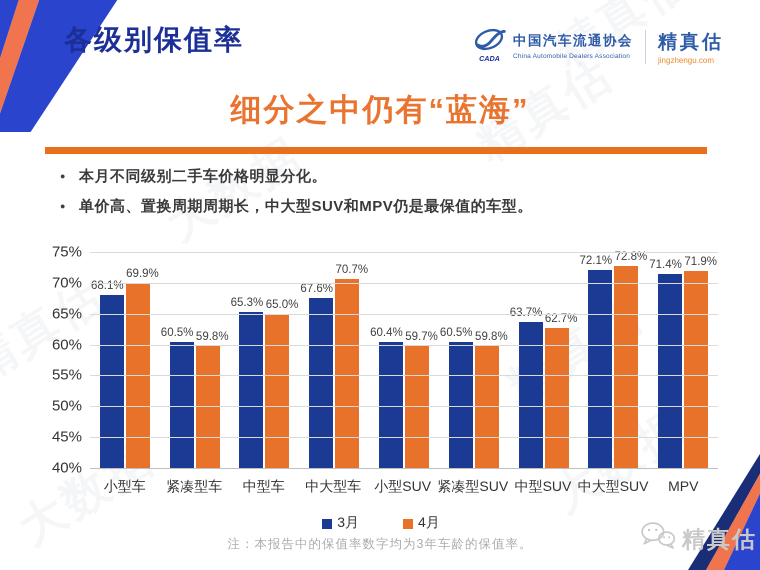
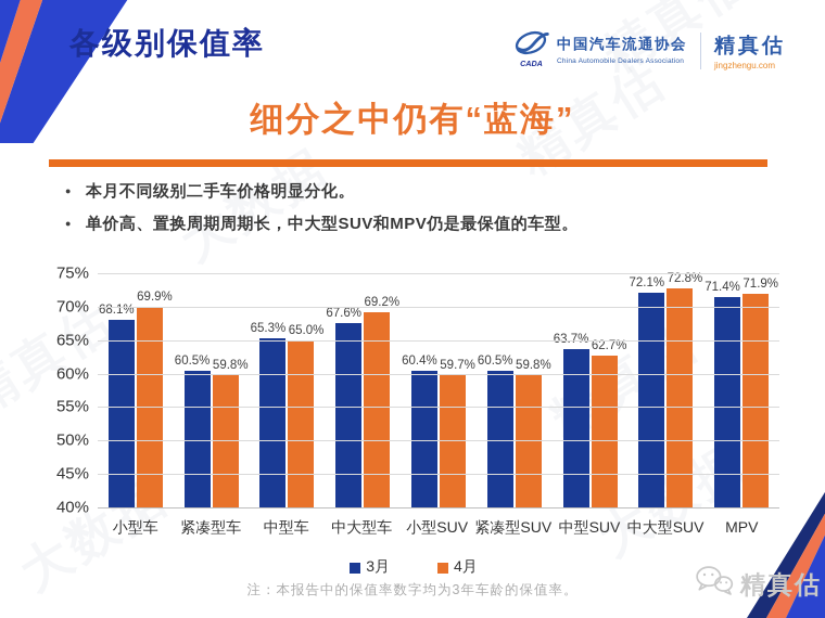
4月/中大型车: 70.7% -> 69.2%
